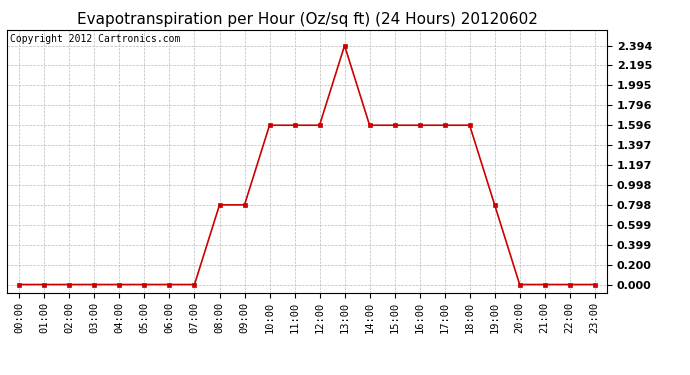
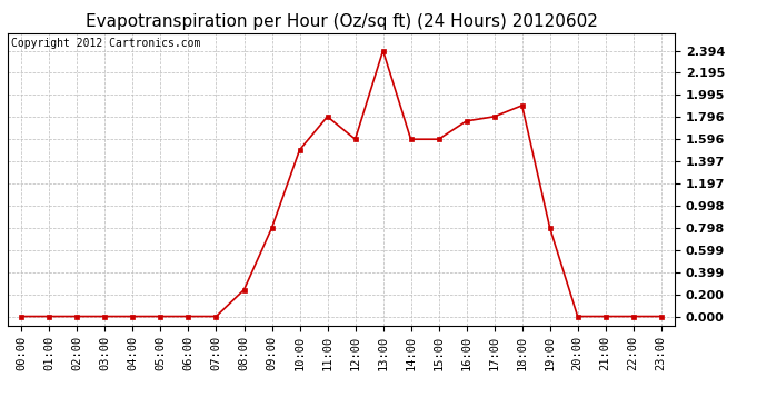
08:00: 0.80 -> 0.24
10:00: 1.60 -> 1.50
11:00: 1.60 -> 1.80
16:00: 1.60 -> 1.76
17:00: 1.60 -> 1.80
18:00: 1.60 -> 1.90
